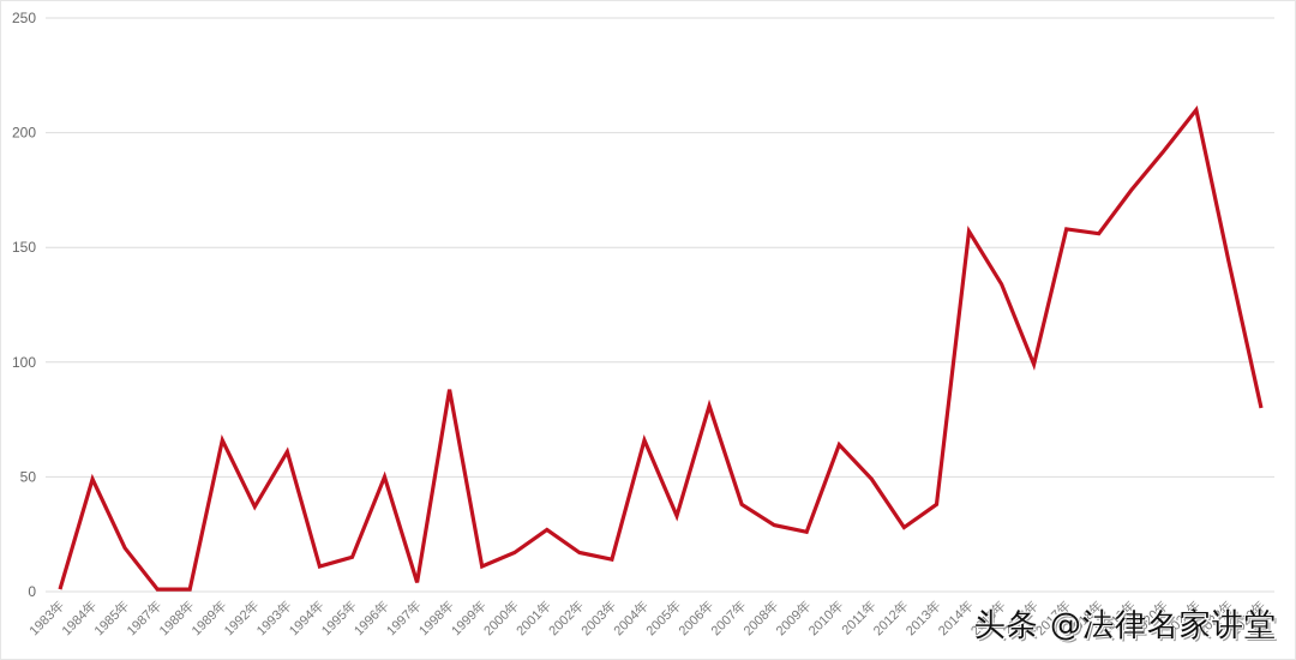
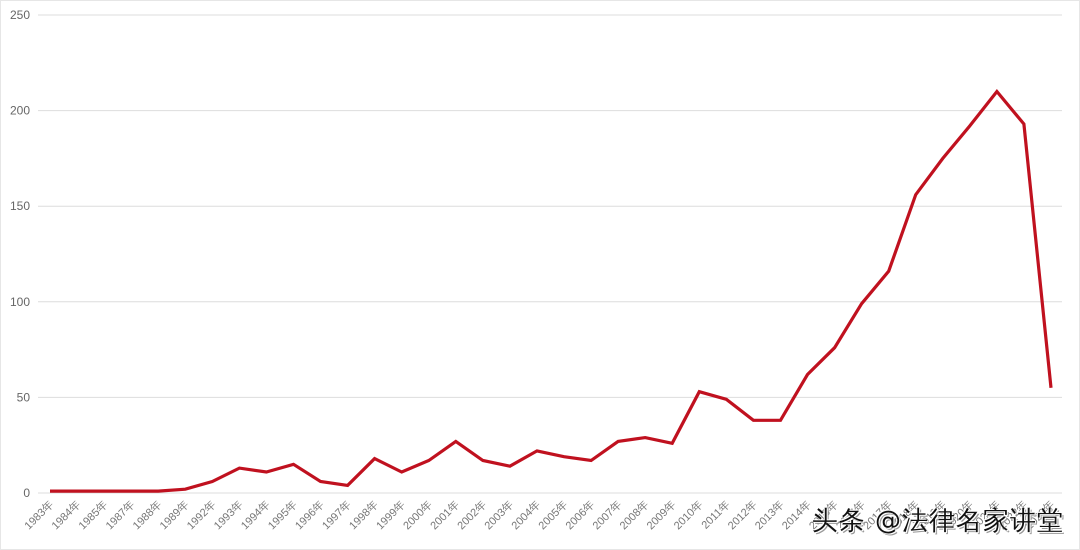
1984年: 49 -> 1
1985年: 19 -> 1
1989年: 66 -> 2
1992年: 37 -> 6
1993年: 61 -> 13
1996年: 50 -> 6
1998年: 88 -> 18
2004年: 66 -> 22
2005年: 33 -> 19
2006年: 81 -> 17
2007年: 38 -> 27
2010年: 64 -> 53
2012年: 28 -> 38
2014年: 157 -> 62
2015年: 134 -> 76
2017年: 158 -> 116
2022年: 144 -> 193
2023年: 80 -> 55
